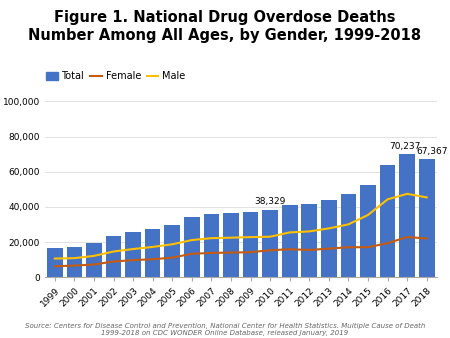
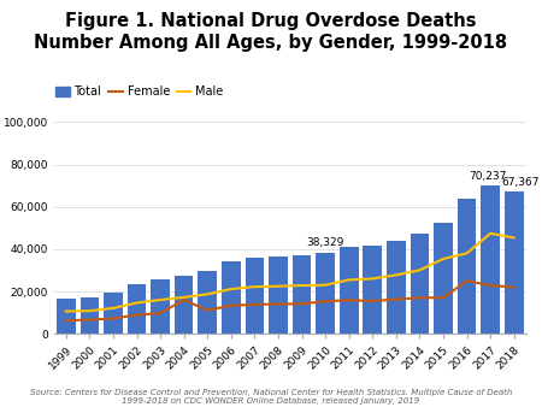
Female/2004: 10,000 -> 16,000
Female/2016: 19,000 -> 25,000
Male/2016: 44,000 -> 38,000
